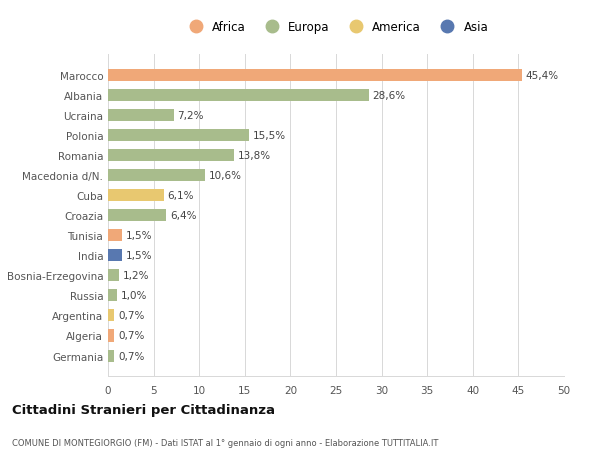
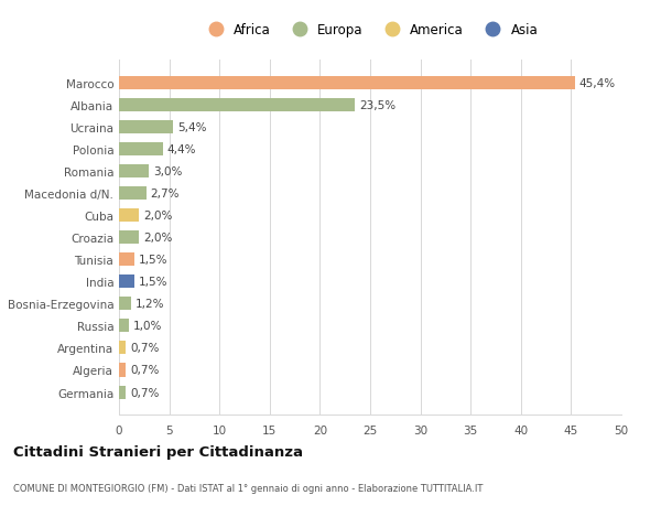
Albania: 28,6% -> 23,5%
Ucraina: 7,2% -> 5,4%
Polonia: 15,5% -> 4,4%
Romania: 13,8% -> 3,0%
Macedonia d/N.: 10,6% -> 2,7%
Cuba: 6,1% -> 2,0%
Croazia: 6,4% -> 2,0%
